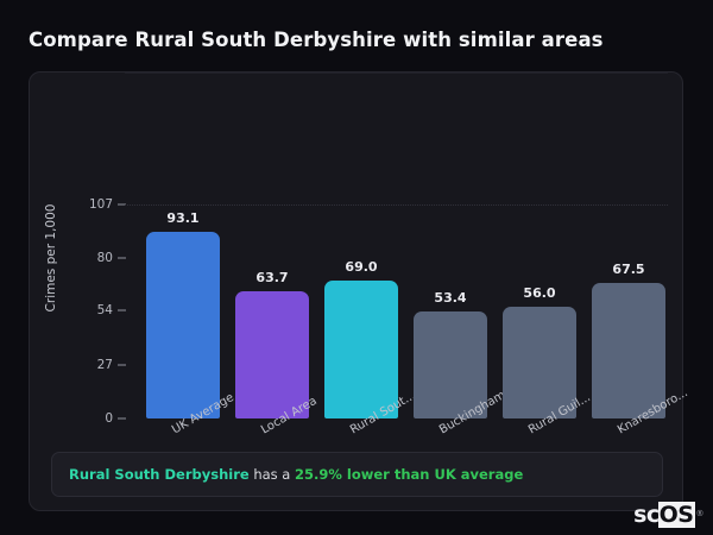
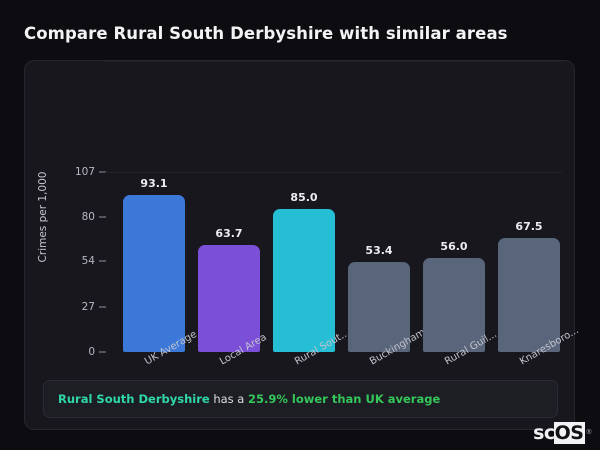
Rural Sout...: 69.0 -> 85.0
